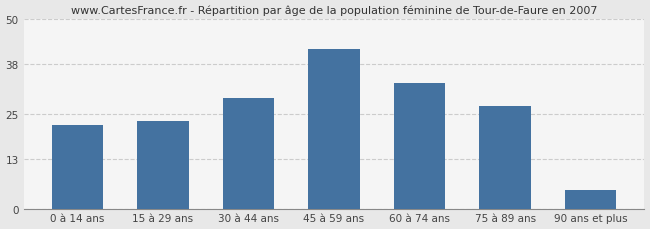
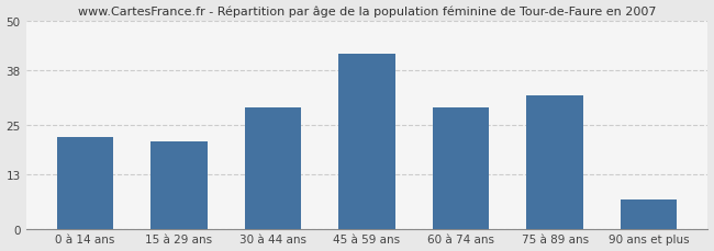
15 à 29 ans: 23 -> 21
60 à 74 ans: 33 -> 29
75 à 89 ans: 27 -> 32
90 ans et plus: 5 -> 7
